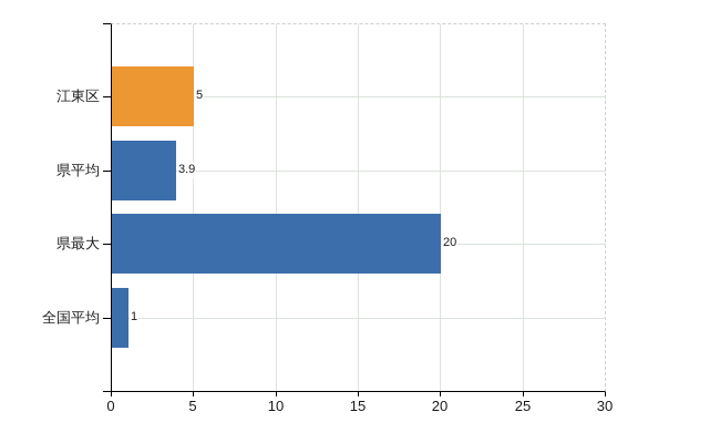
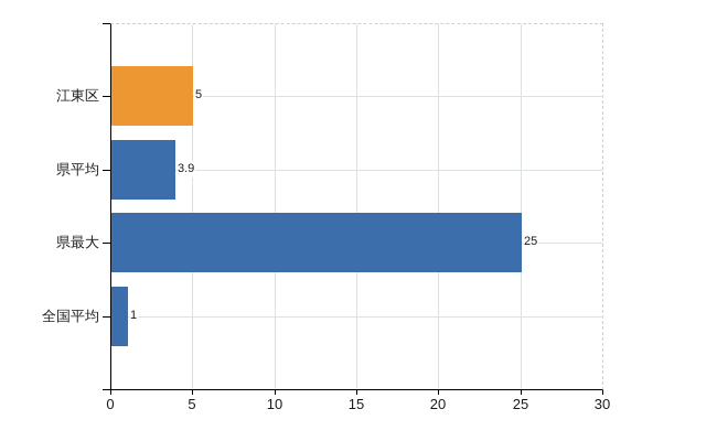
県最大: 20 -> 25
